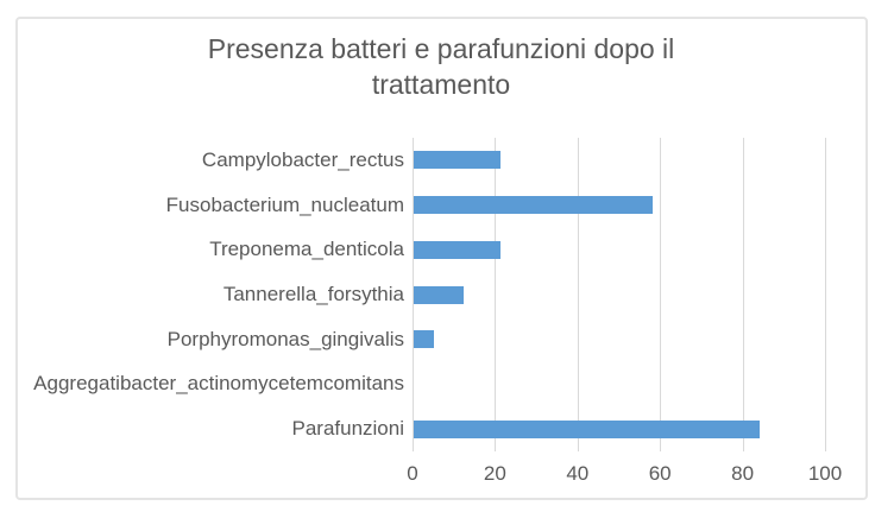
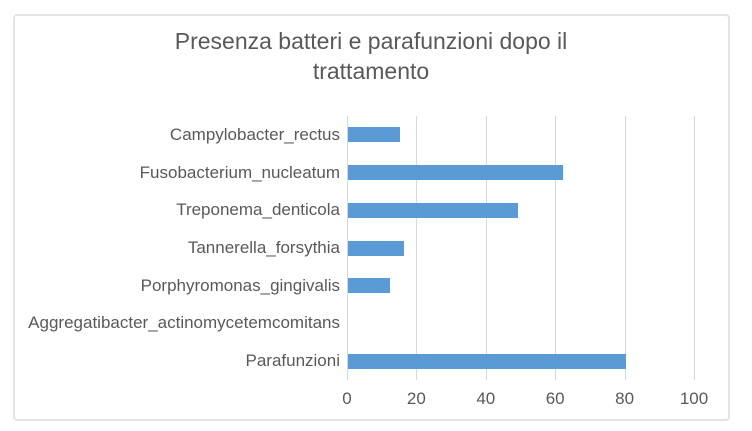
Campylobacter_rectus: 21 -> 15
Fusobacterium_nucleatum: 58 -> 62
Treponema_denticola: 21 -> 49
Tannerella_forsythia: 12 -> 16
Porphyromonas_gingivalis: 5 -> 12
Parafunzioni: 84 -> 80
